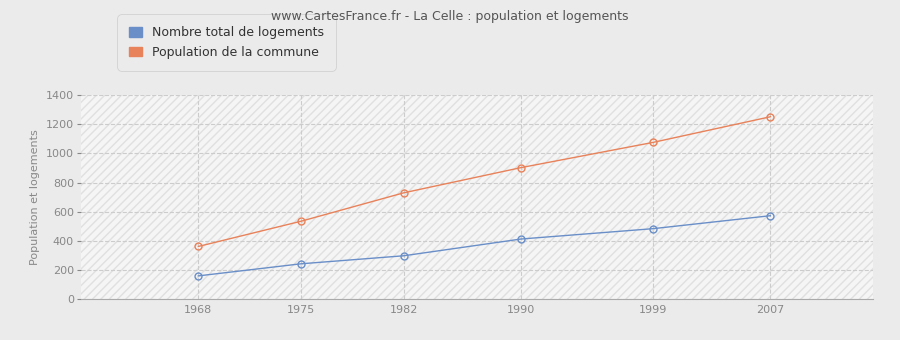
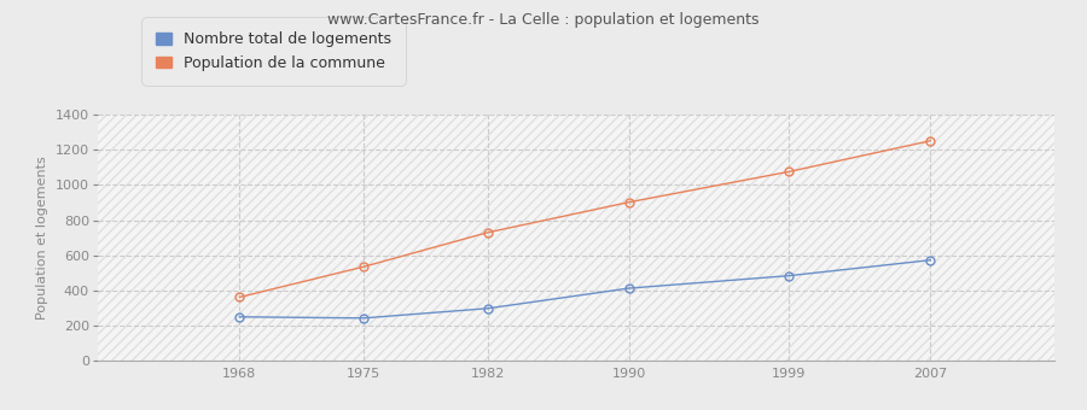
Nombre total de logements/1968: 160 -> 250
